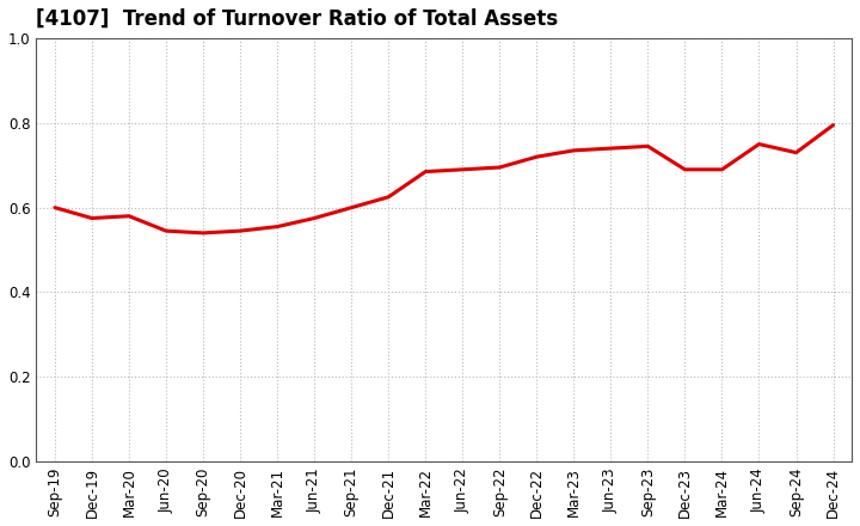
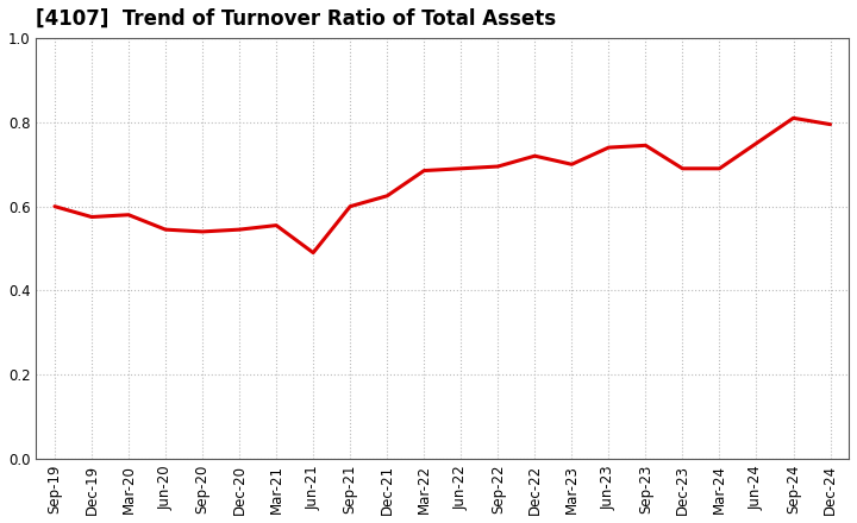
Jun-21: 0.575 -> 0.490
Mar-23: 0.735 -> 0.700
Sep-24: 0.730 -> 0.810
